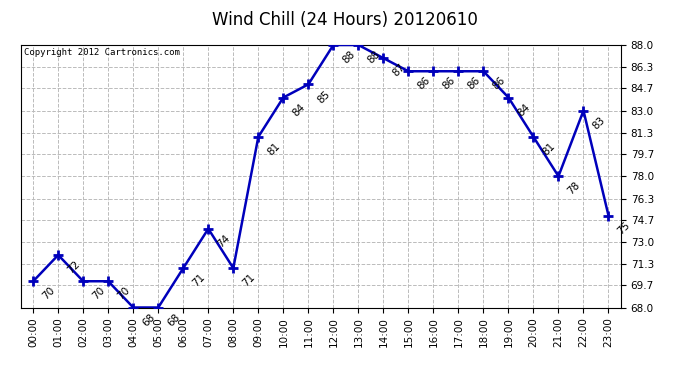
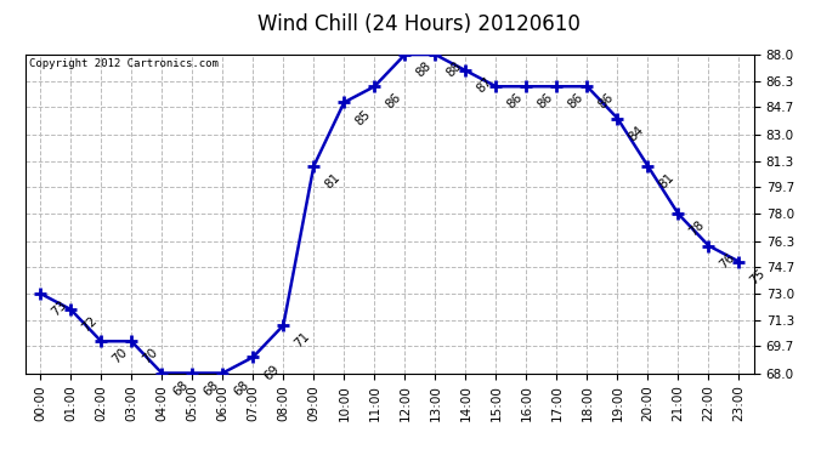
00:00: 70 -> 73
06:00: 71 -> 68
07:00: 74 -> 69
10:00: 84 -> 85
11:00: 85 -> 86
22:00: 83 -> 76
